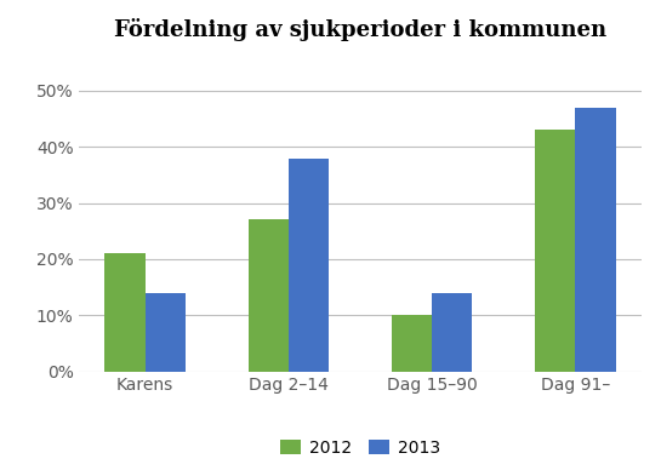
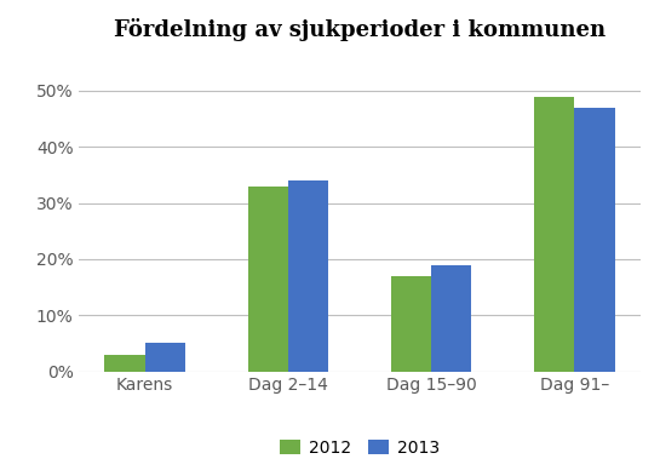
2012/Karens: 21% -> 3%
2013/Karens: 14% -> 5%
2012/Dag 2–14: 27% -> 33%
2013/Dag 2–14: 38% -> 34%
2012/Dag 15–90: 10% -> 17%
2013/Dag 15–90: 14% -> 19%
2012/Dag 91–: 43% -> 49%
